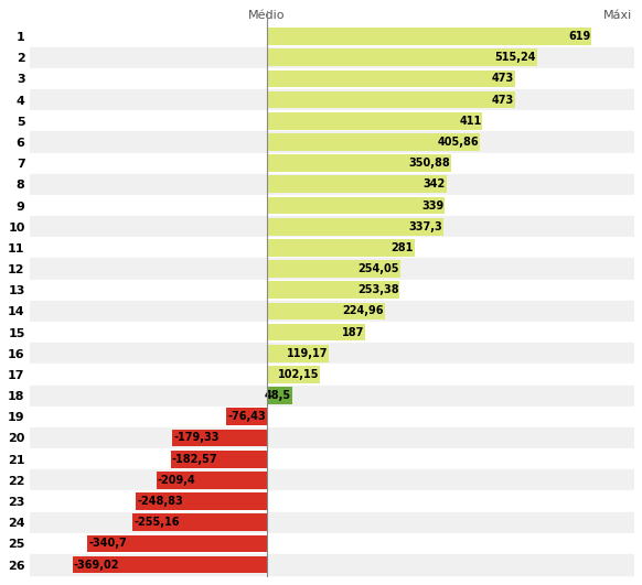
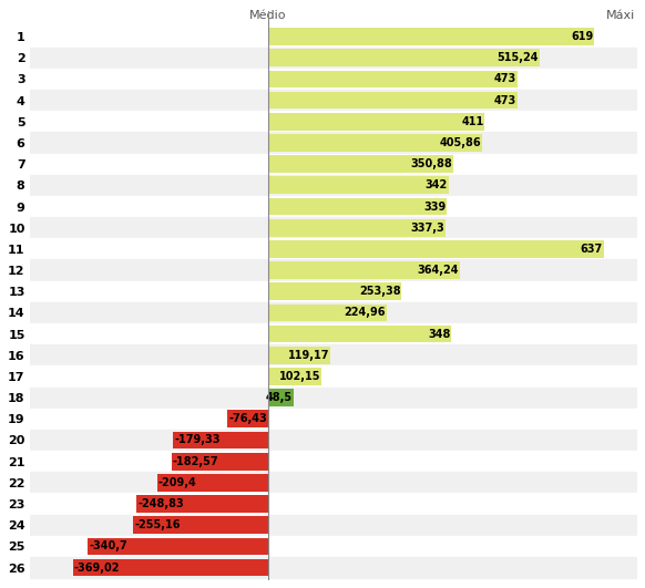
11: 281 -> 637
12: 254,05 -> 364,24
15: 187 -> 348
